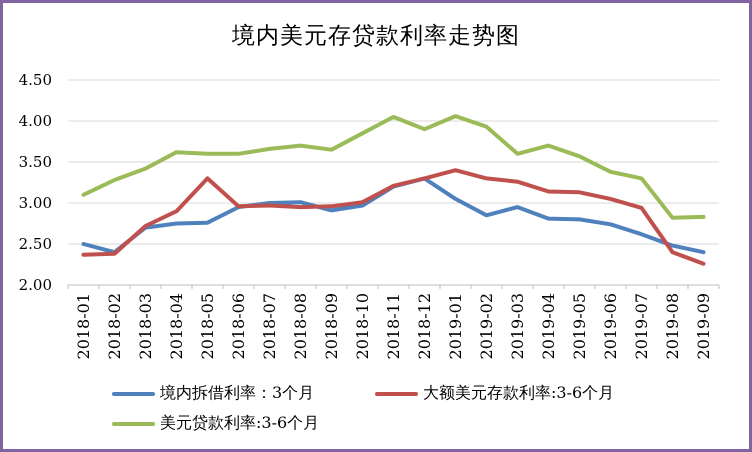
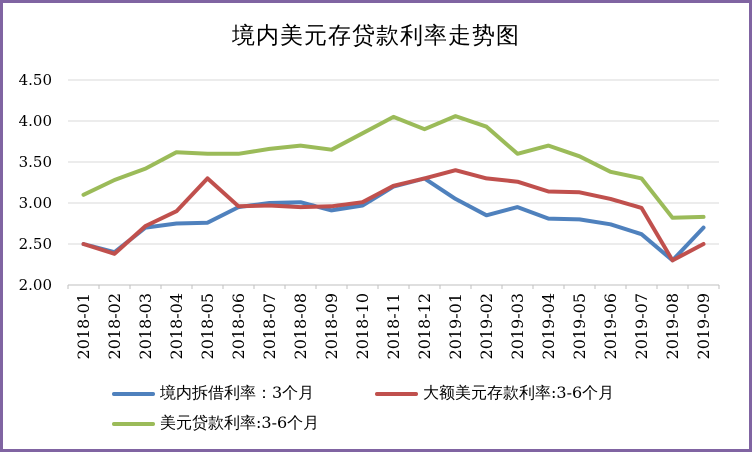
大额美元存款利率:3-6个月/2018-01: 2.4 -> 2.5
境内拆借利率：3个月/2019-08: 2.5 -> 2.3
大额美元存款利率:3-6个月/2019-08: 2.4 -> 2.3
境内拆借利率：3个月/2019-09: 2.4 -> 2.7
大额美元存款利率:3-6个月/2019-09: 2.3 -> 2.5
